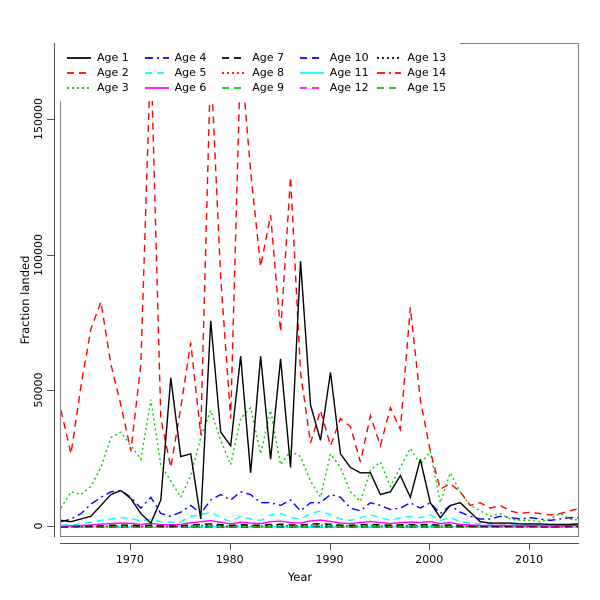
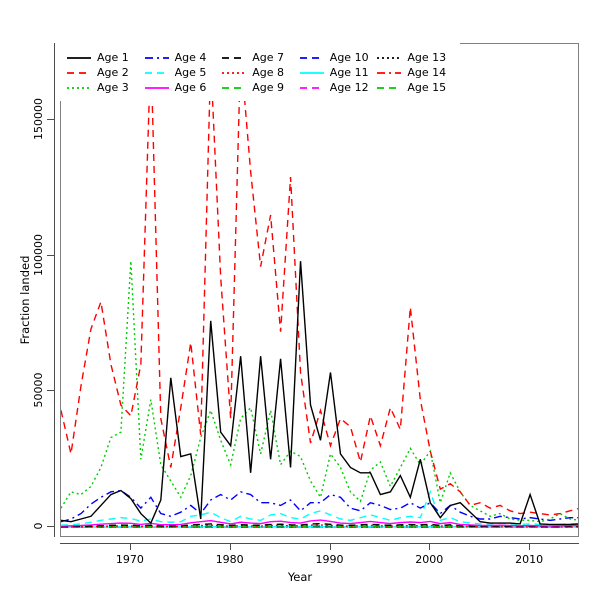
Age 2/1970: 28000 -> 41000
Age 3/1970: 30000 -> 98000
Age 5/2000: 4000 -> 13000
Age 1/2010: 1000 -> 12000
